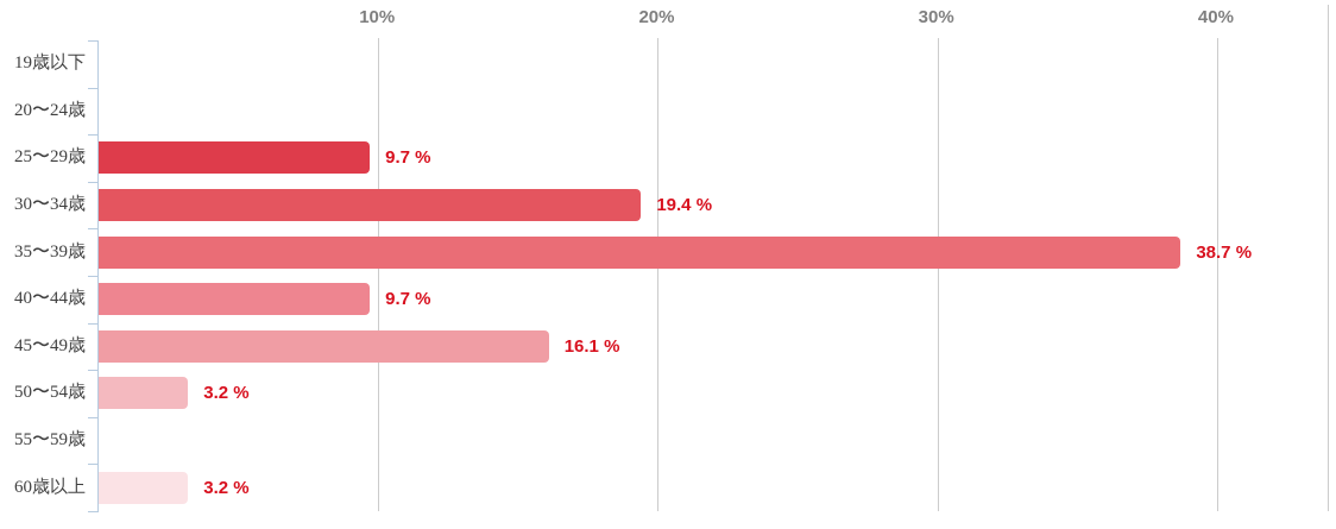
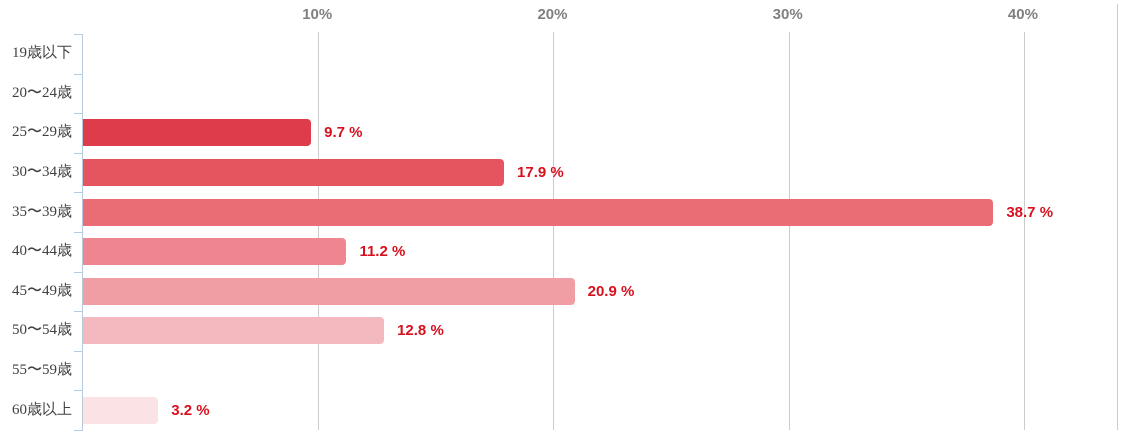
30〜34歳: 19.4 -> 17.9
40〜44歳: 9.7 -> 11.2
45〜49歳: 16.1 -> 20.9
50〜54歳: 3.2 -> 12.8
